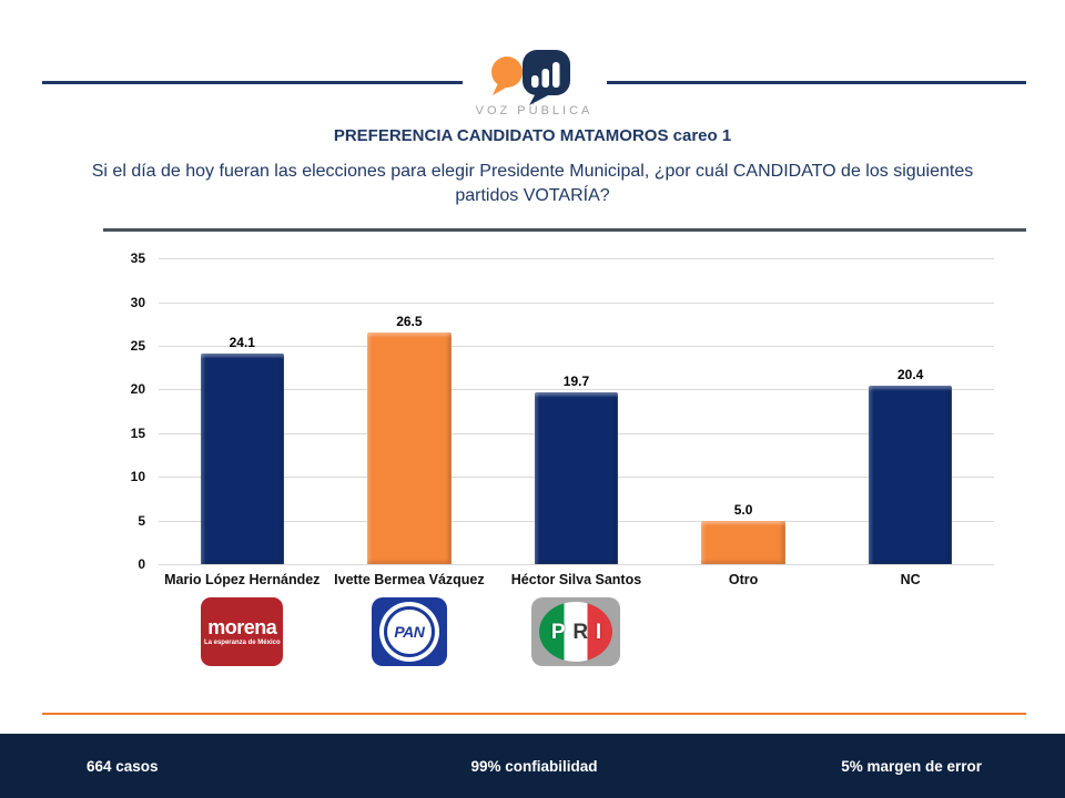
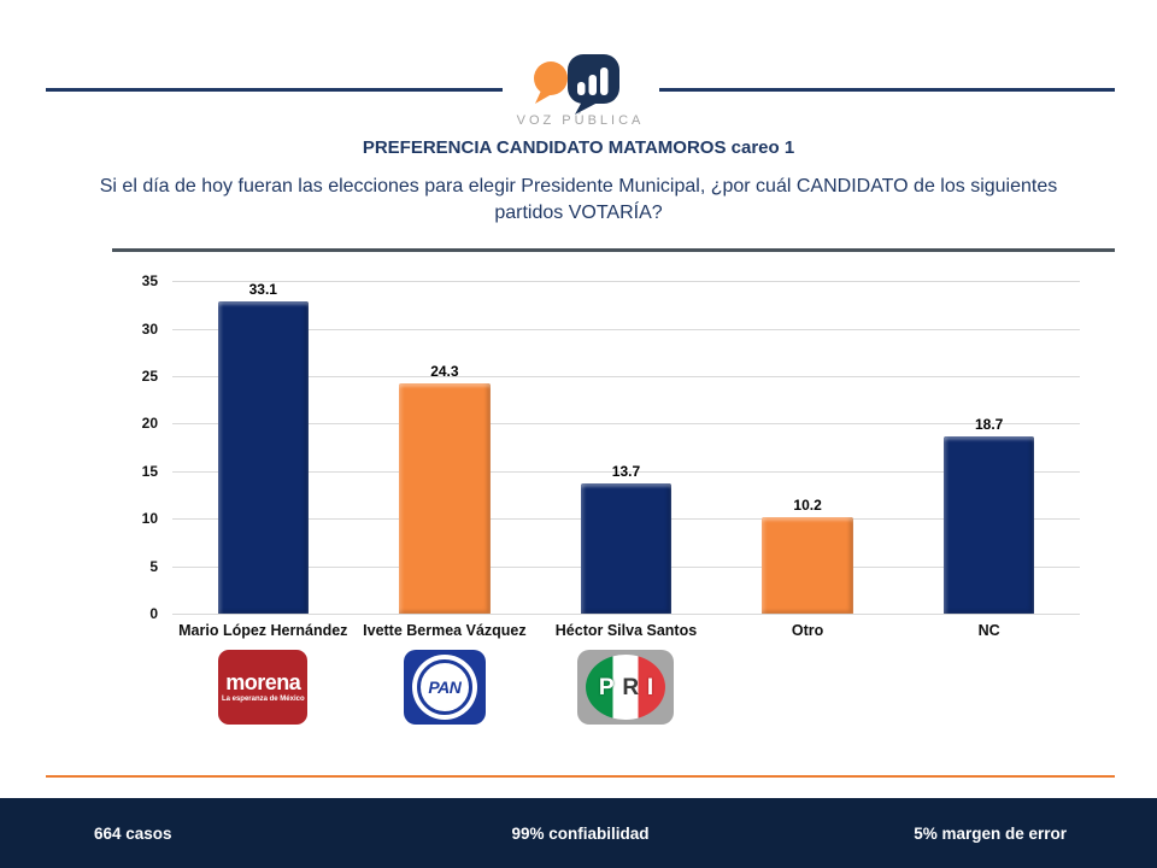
Mario López Hernández: 24.1 -> 33.1
Ivette Bermea Vázquez: 26.5 -> 24.3
Héctor Silva Santos: 19.7 -> 13.7
Otro: 5.0 -> 10.2
NC: 20.4 -> 18.7
